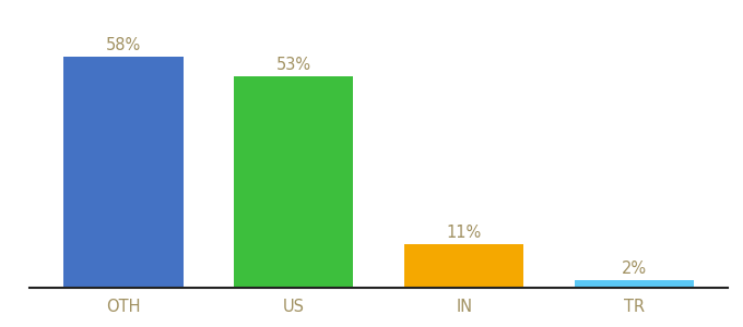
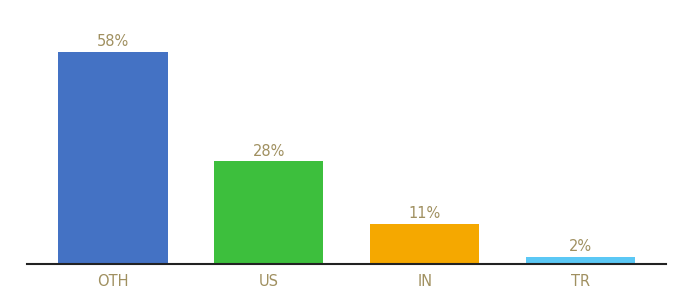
US: 53% -> 28%
